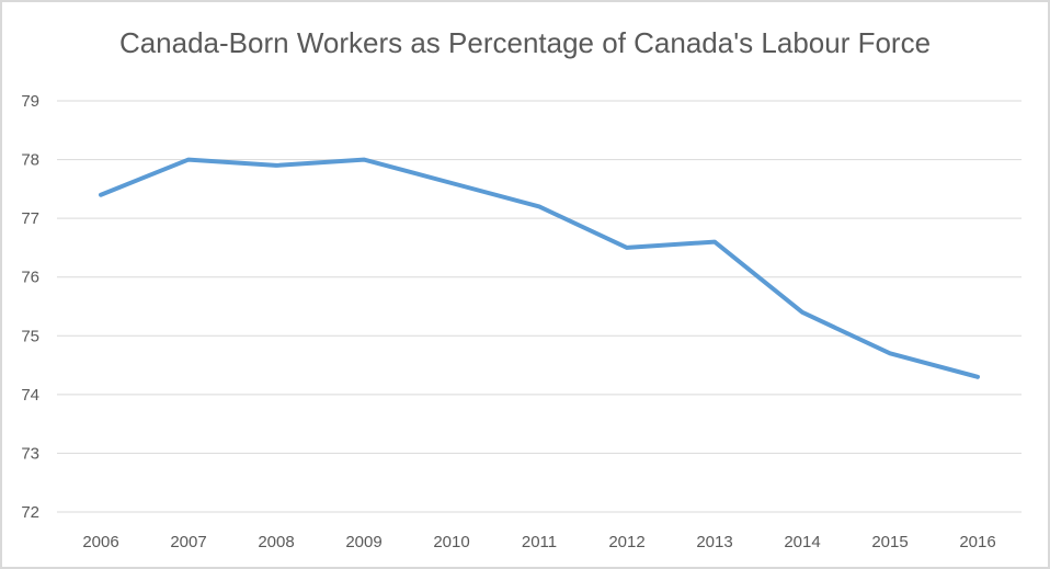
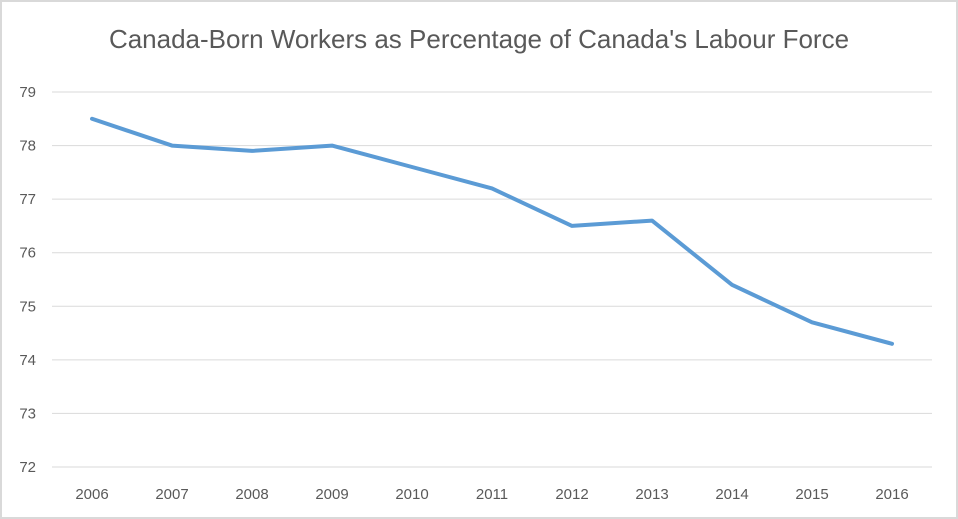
2006: 77.4 -> 78.5
